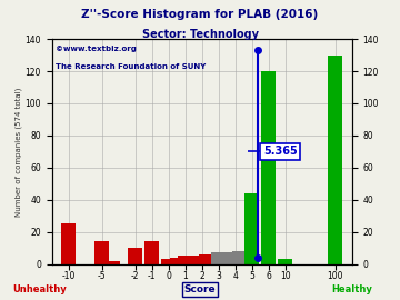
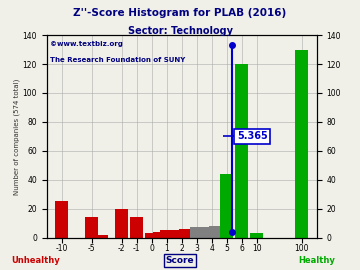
-2: 10 -> 20
